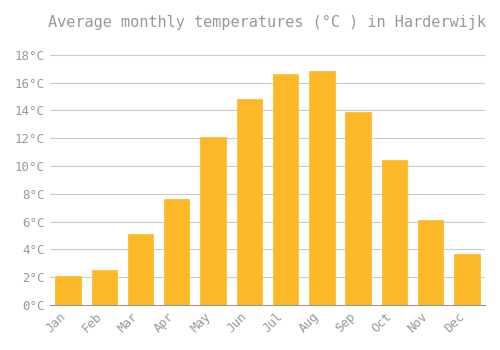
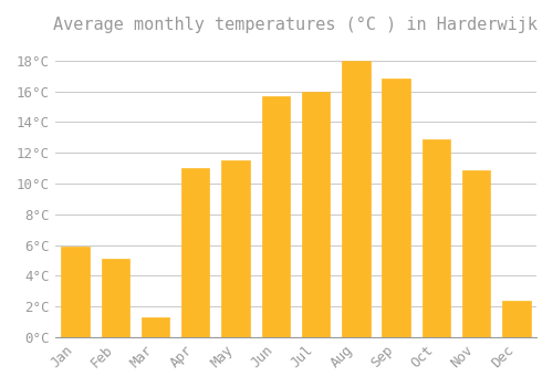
Jan: 2.1°C -> 5.9°C
Feb: 2.5°C -> 5.1°C
Mar: 5.1°C -> 1.3°C
Apr: 7.6°C -> 11.0°C
May: 12.1°C -> 11.5°C
Jun: 14.8°C -> 15.7°C
Jul: 16.6°C -> 16.0°C
Aug: 16.8°C -> 18.0°C
Sep: 13.9°C -> 16.8°C
Oct: 10.4°C -> 12.9°C
Nov: 6.1°C -> 10.9°C
Dec: 3.7°C -> 2.4°C
